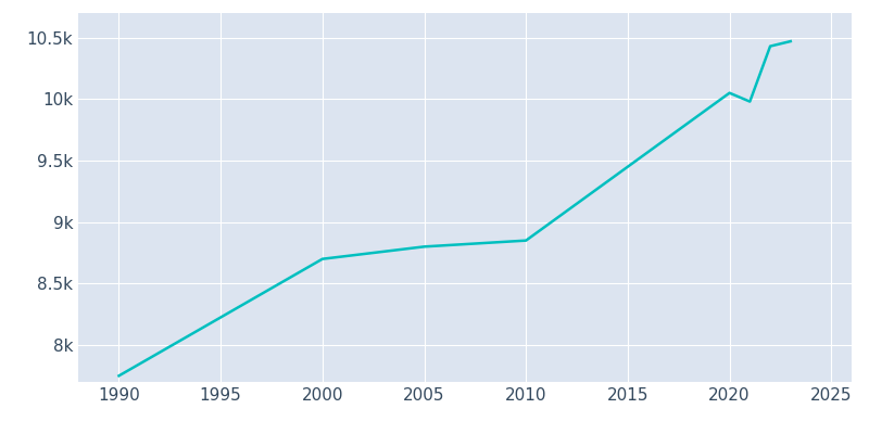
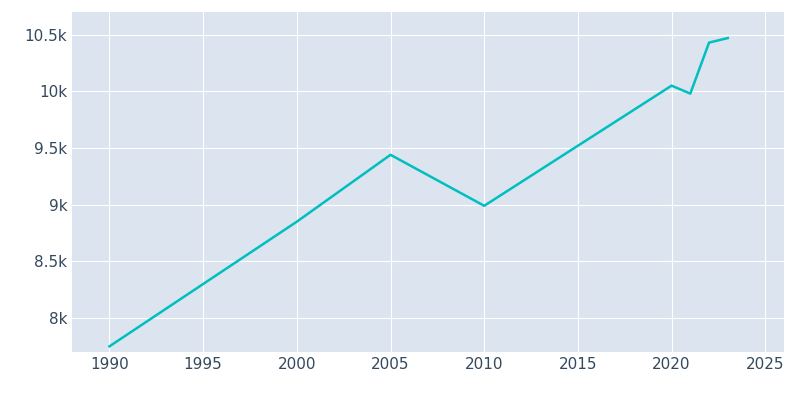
2000: 8.70k -> 8.85k
2005: 8.80k -> 9.44k
2010: 8.85k -> 8.99k
